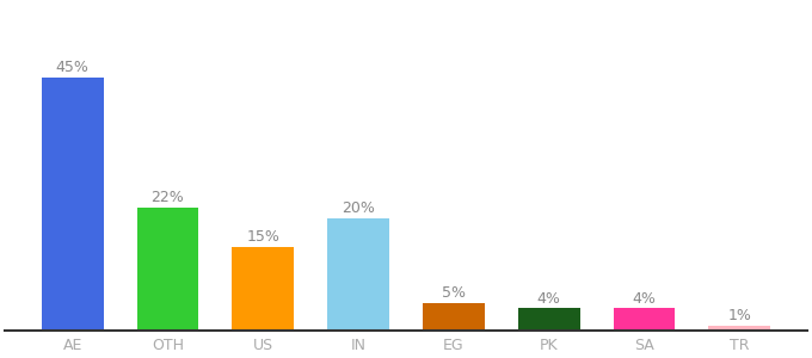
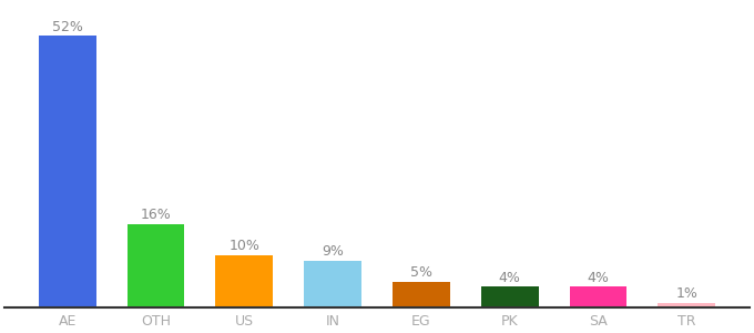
AE: 45% -> 52%
OTH: 22% -> 16%
US: 15% -> 10%
IN: 20% -> 9%
